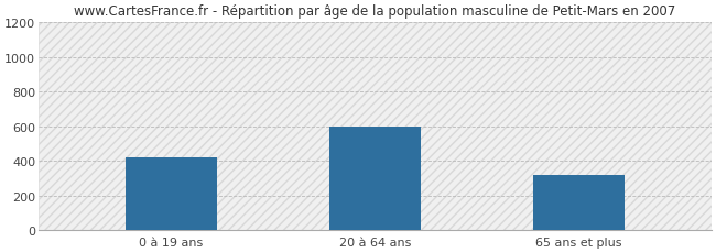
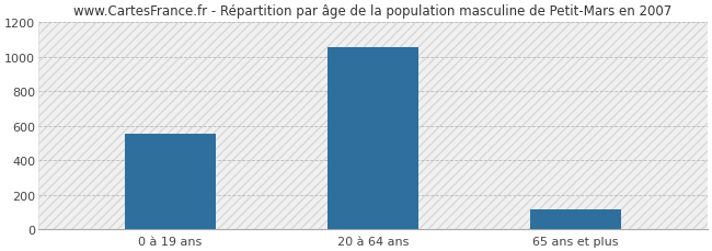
0 à 19 ans: 420 -> 560
20 à 64 ans: 600 -> 1060
65 ans et plus: 320 -> 120
